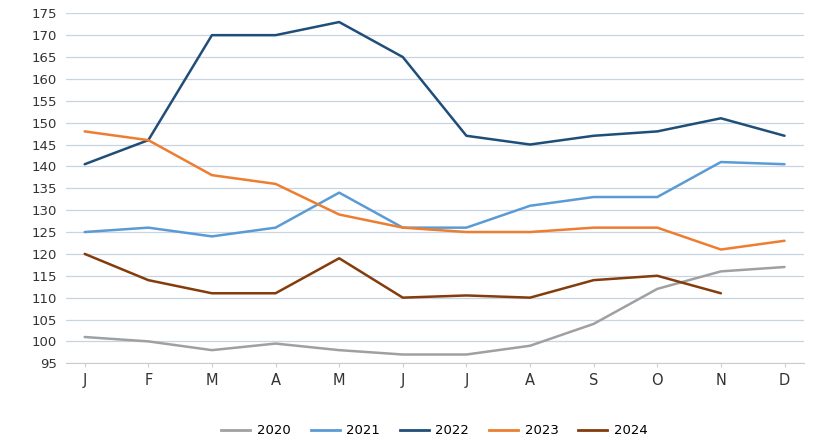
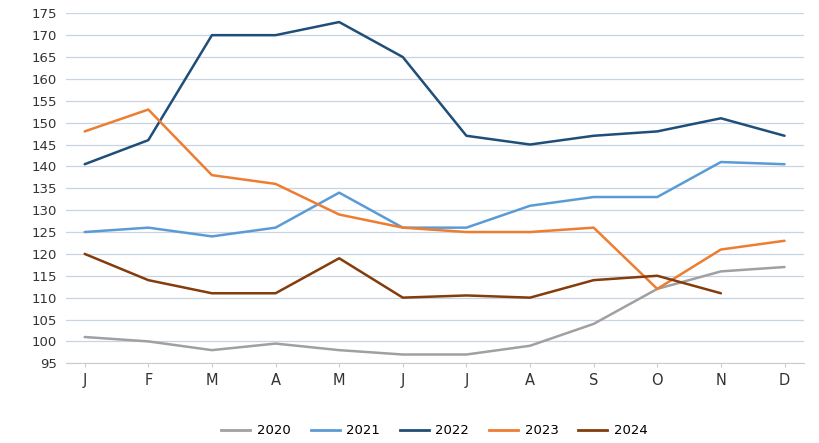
2023/F: 146 -> 153
2023/O: 126 -> 112
